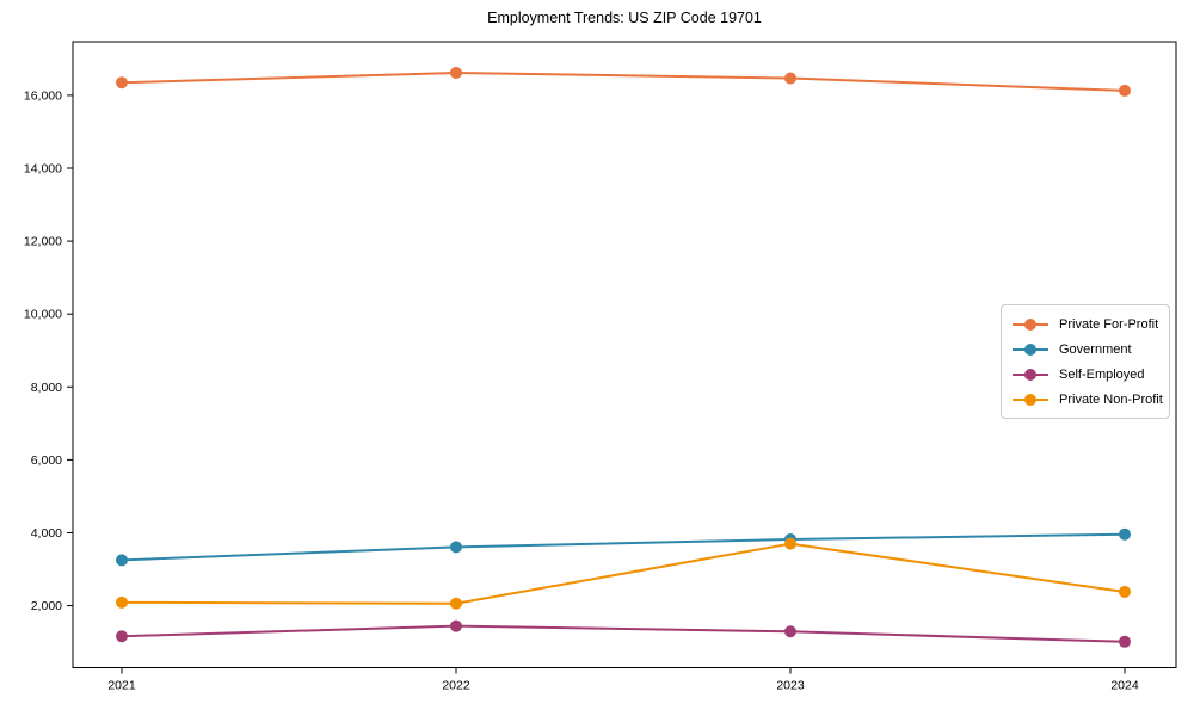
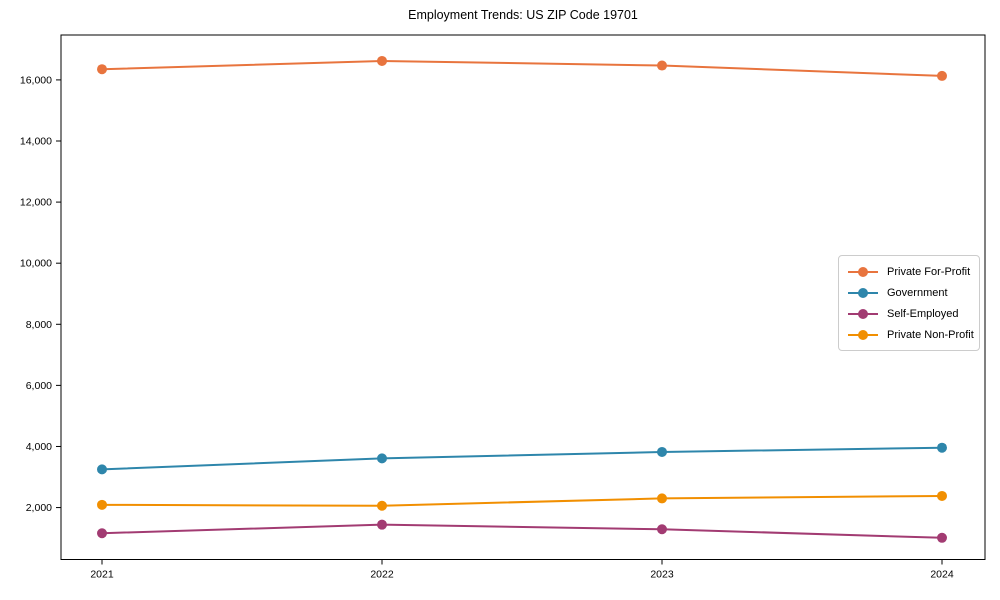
Private Non-Profit/2023: 3700 -> 2300
